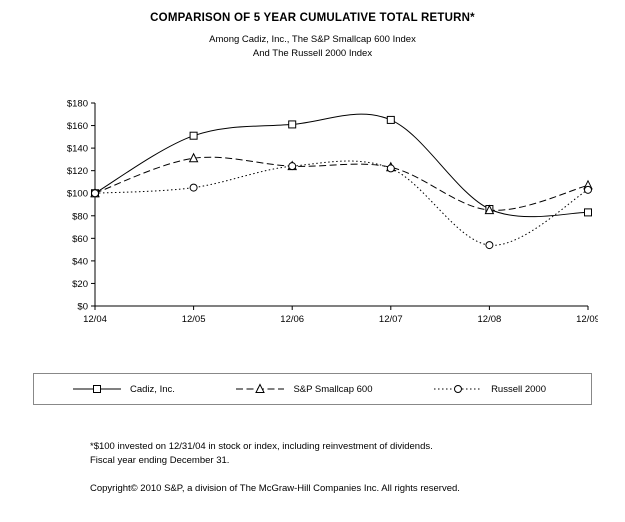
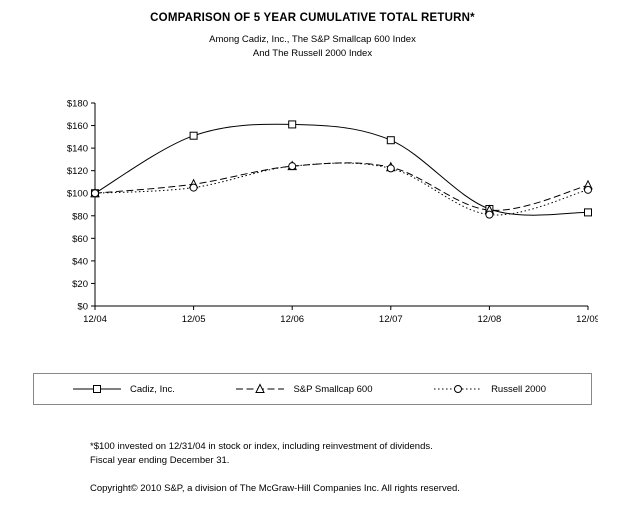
S&P Smallcap 600/12/05: $131 -> $108
Cadiz, Inc./12/07: $165 -> $147
Russell 2000/12/08: $54 -> $81
